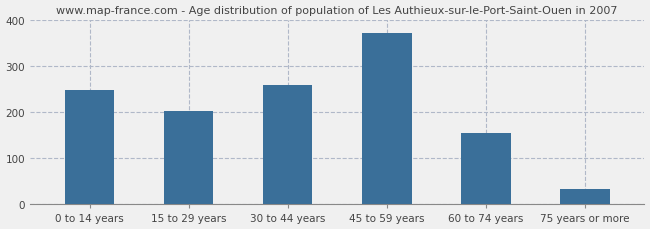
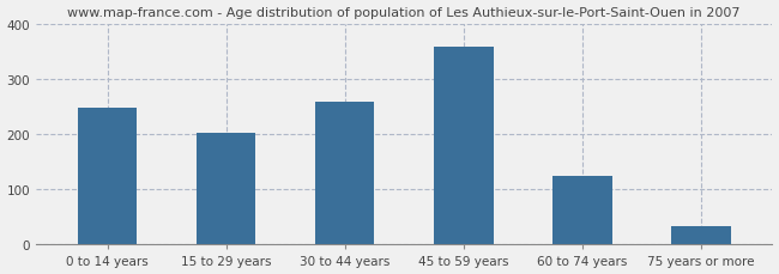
45 to 59 years: 370 -> 357
60 to 74 years: 155 -> 124
